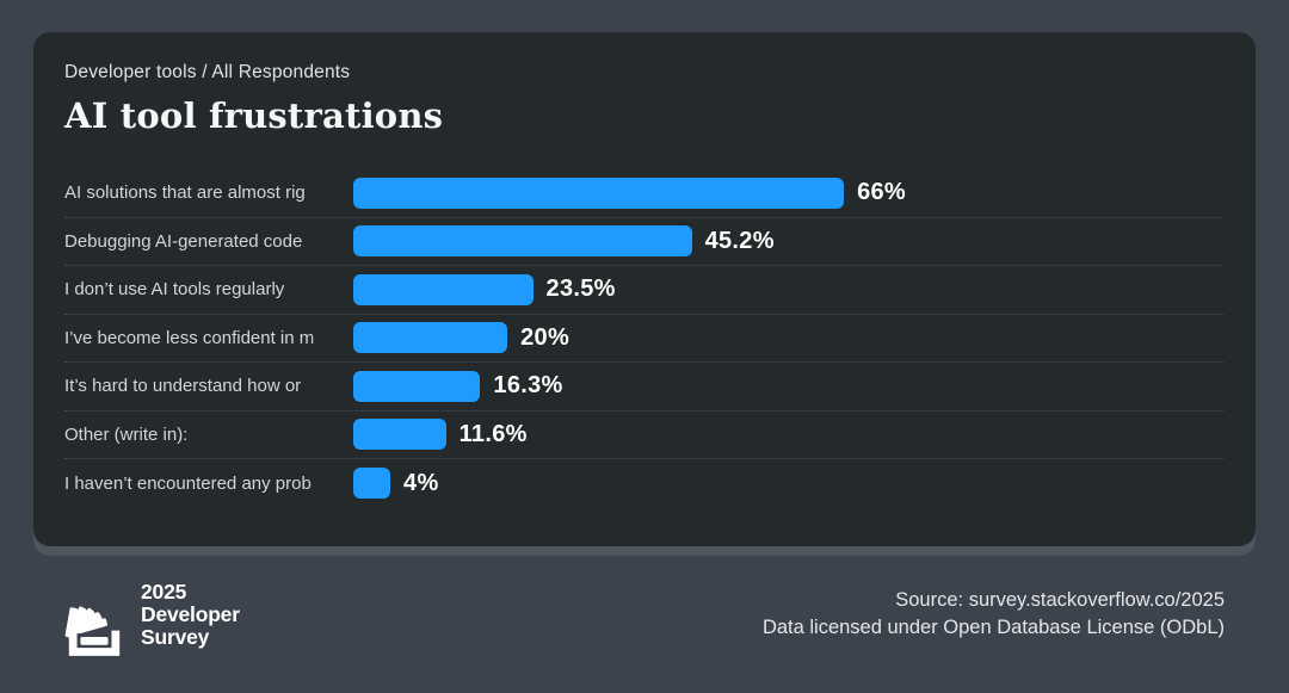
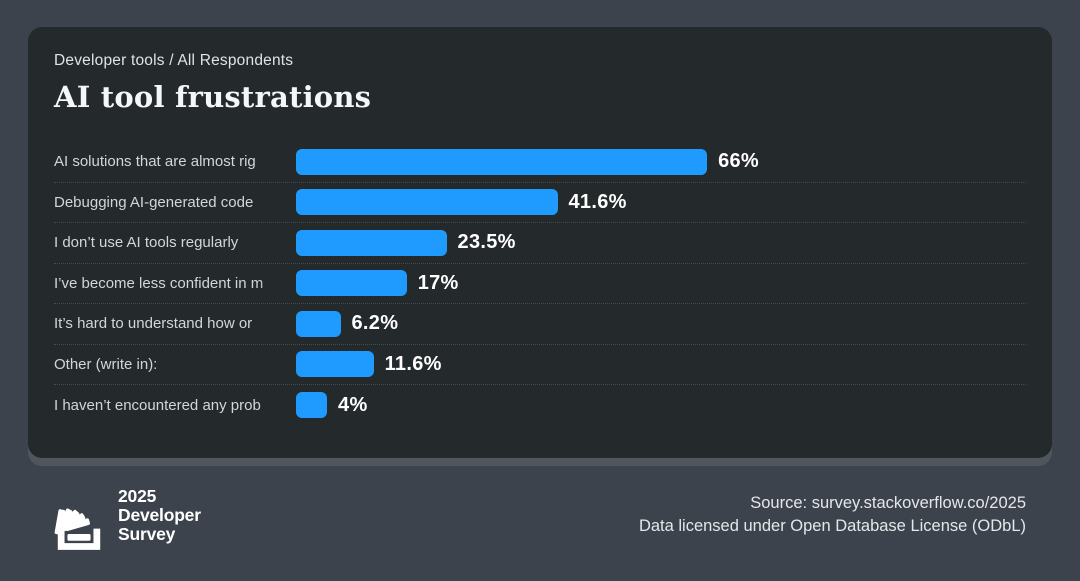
Debugging AI-generated code: 45.2% -> 41.6%
I’ve become less confident in m: 20% -> 17%
It’s hard to understand how or: 16.3% -> 6.2%
